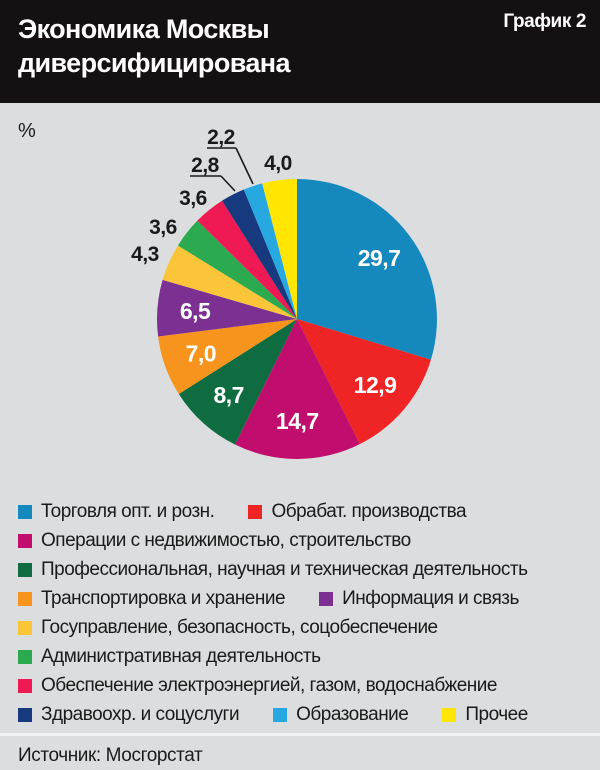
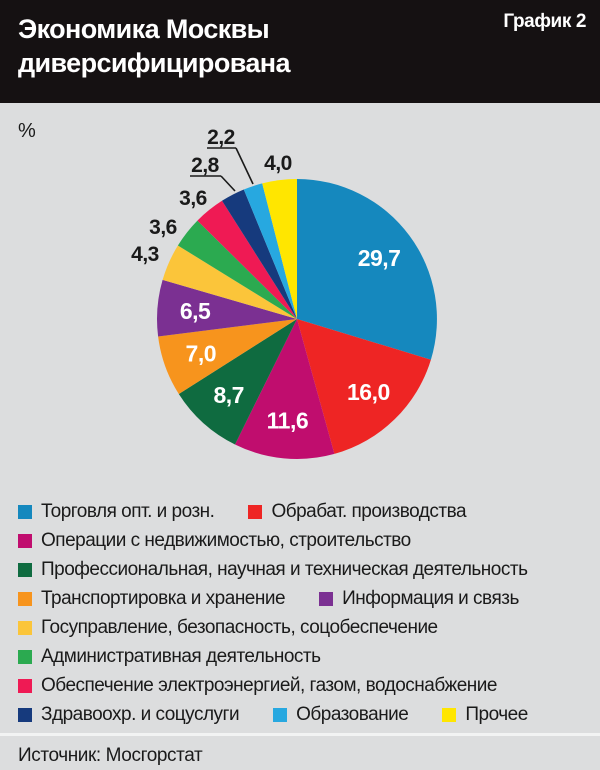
Обрабат. производства: 12,9 -> 16,0
Операции с недвижимостью, строительство: 14,7 -> 11,6
